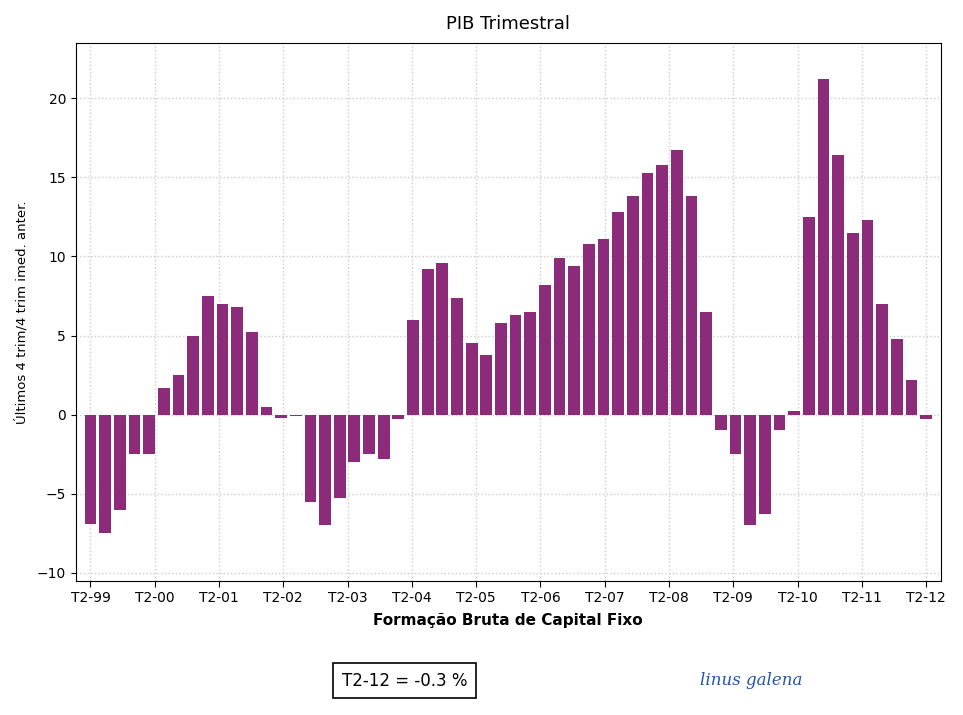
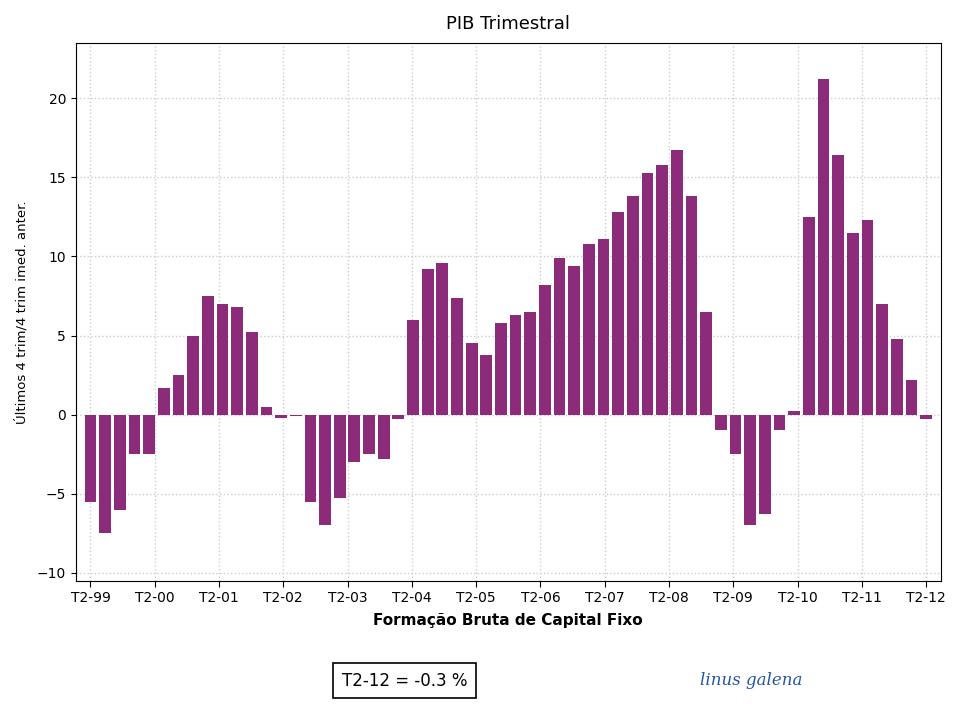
T2-99: -6.9 -> -5.5
